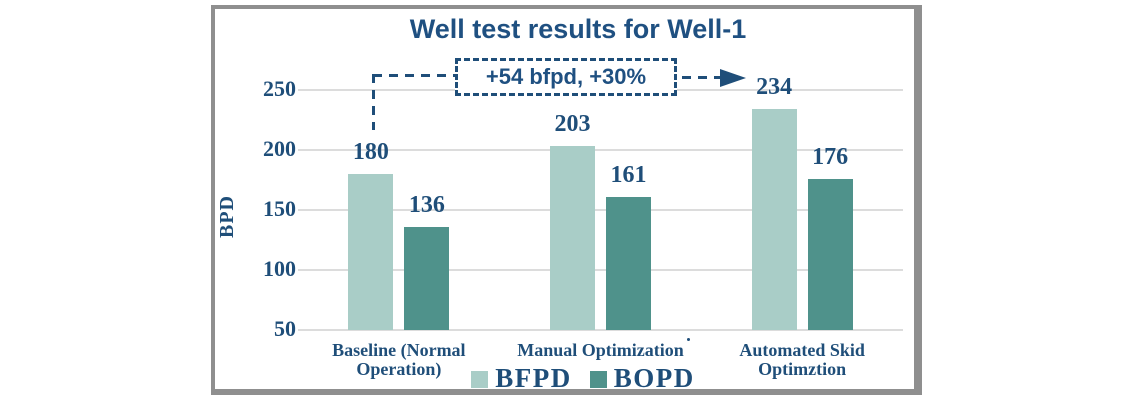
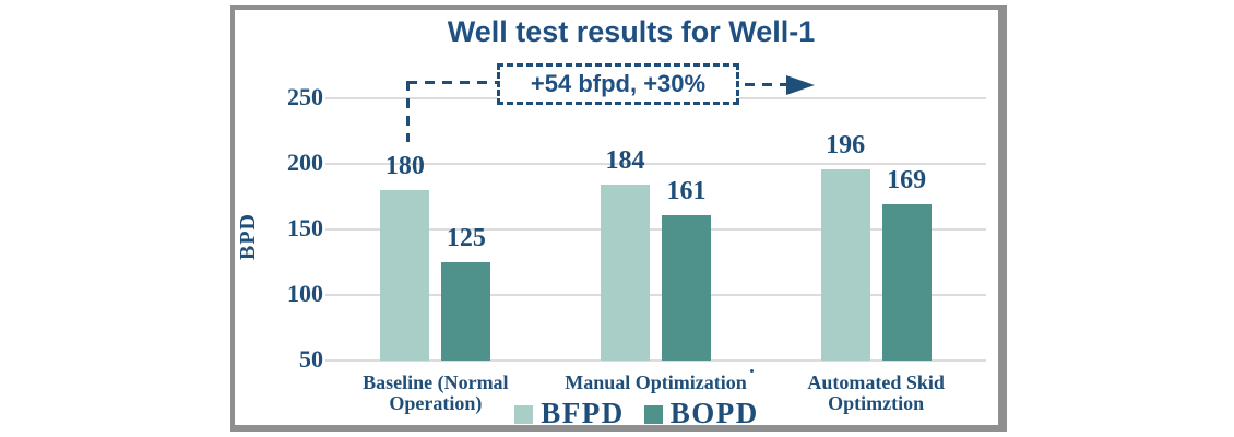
BOPD/Baseline (Normal Operation): 136 -> 125
BFPD/Manual Optimization: 203 -> 184
BFPD/Automated Skid Optimztion: 234 -> 196
BOPD/Automated Skid Optimztion: 176 -> 169
